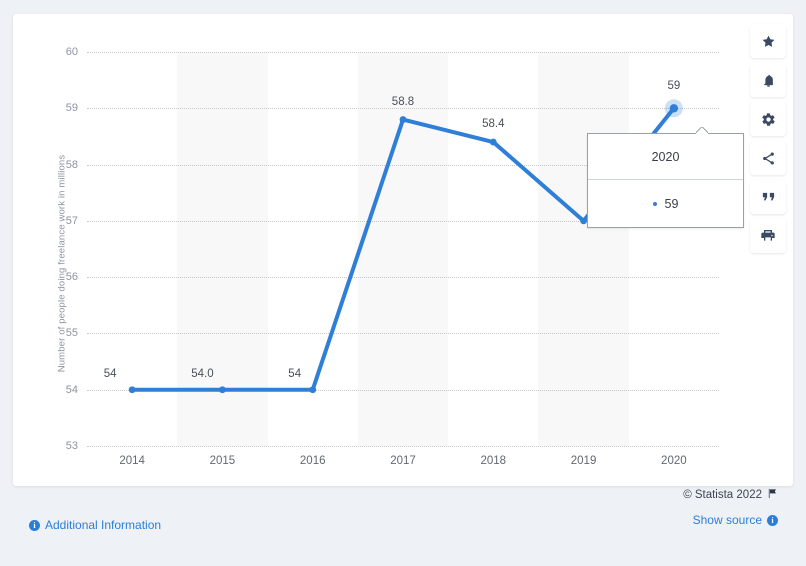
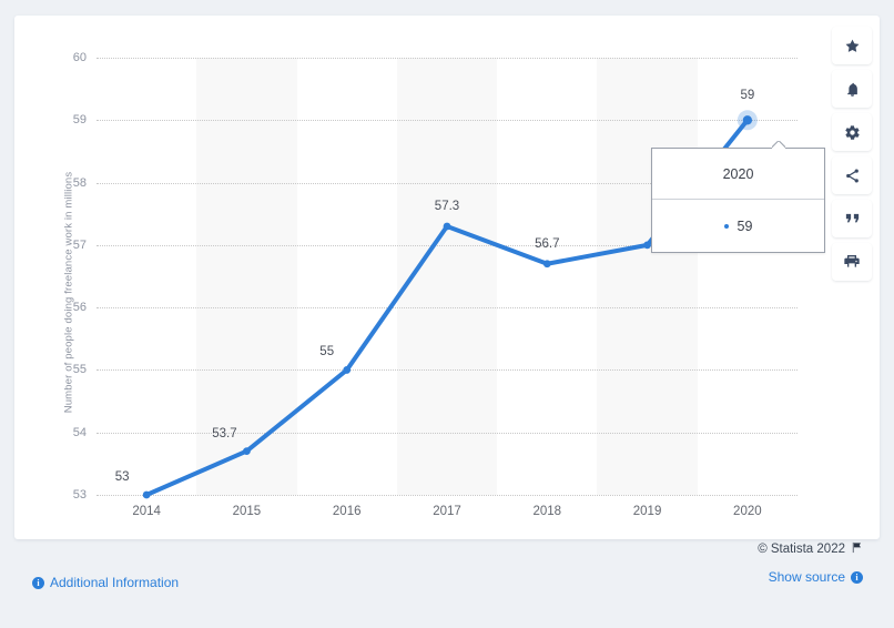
2014: 54 -> 53
2015: 54.0 -> 53.7
2016: 54 -> 55
2017: 58.8 -> 57.3
2018: 58.4 -> 56.7
